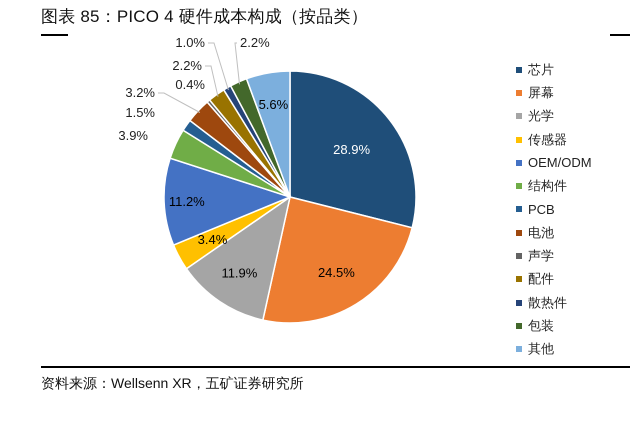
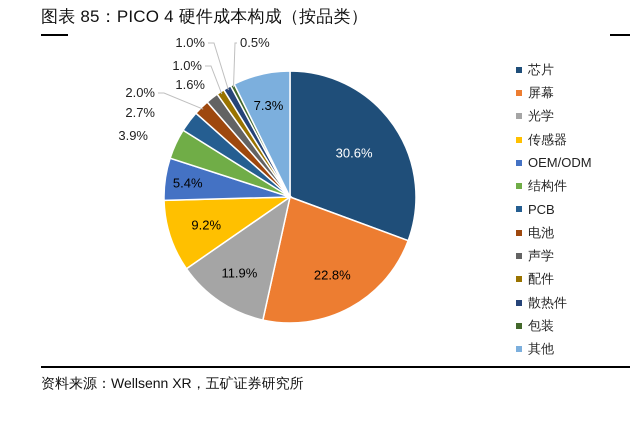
芯片: 28.9% -> 30.6%
屏幕: 24.5% -> 22.8%
传感器: 3.4% -> 9.2%
OEM/ODM: 11.2% -> 5.4%
PCB: 1.5% -> 2.7%
电池: 3.2% -> 2.0%
声学: 0.4% -> 1.6%
配件: 2.2% -> 1.0%
包装: 2.2% -> 0.5%
其他: 5.6% -> 7.3%
